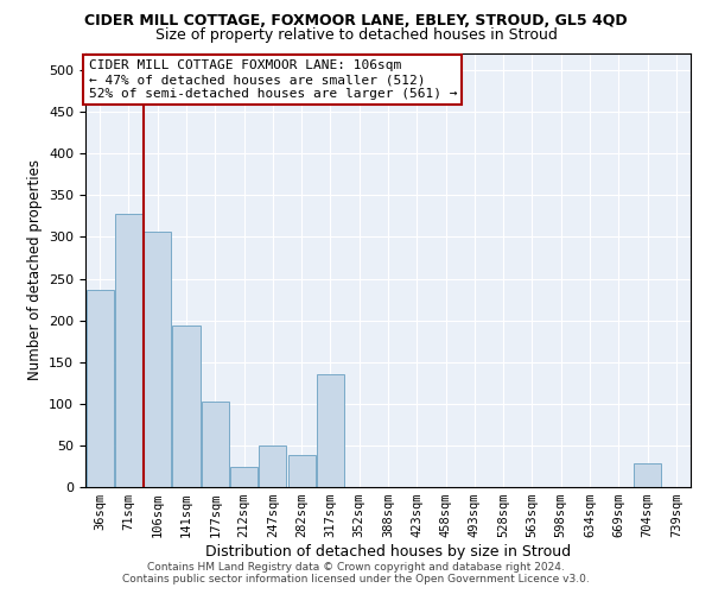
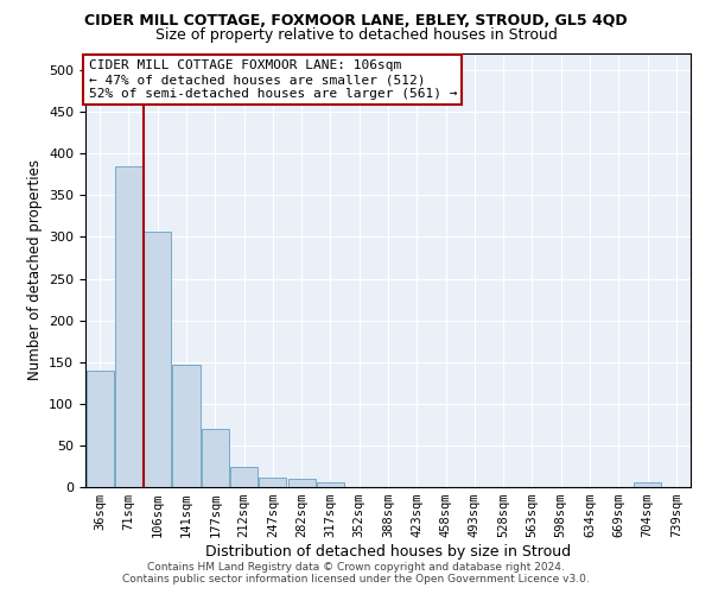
36sqm: 236 -> 140
71sqm: 328 -> 385
141sqm: 194 -> 147
177sqm: 102 -> 70
247sqm: 50 -> 11
282sqm: 38 -> 10
317sqm: 136 -> 6
704sqm: 28 -> 5
